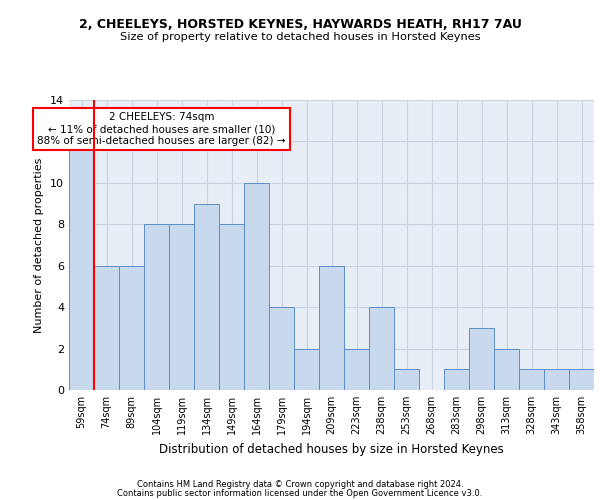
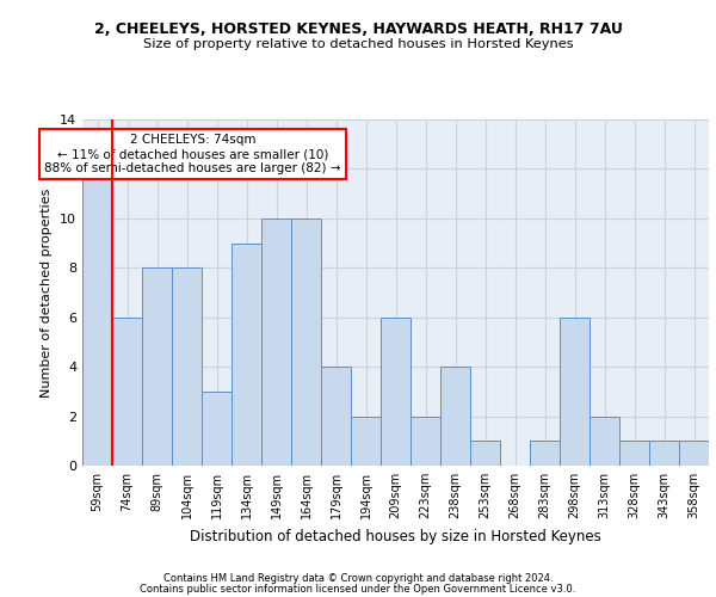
89sqm: 6 -> 8
119sqm: 8 -> 3
149sqm: 8 -> 10
298sqm: 3 -> 6
